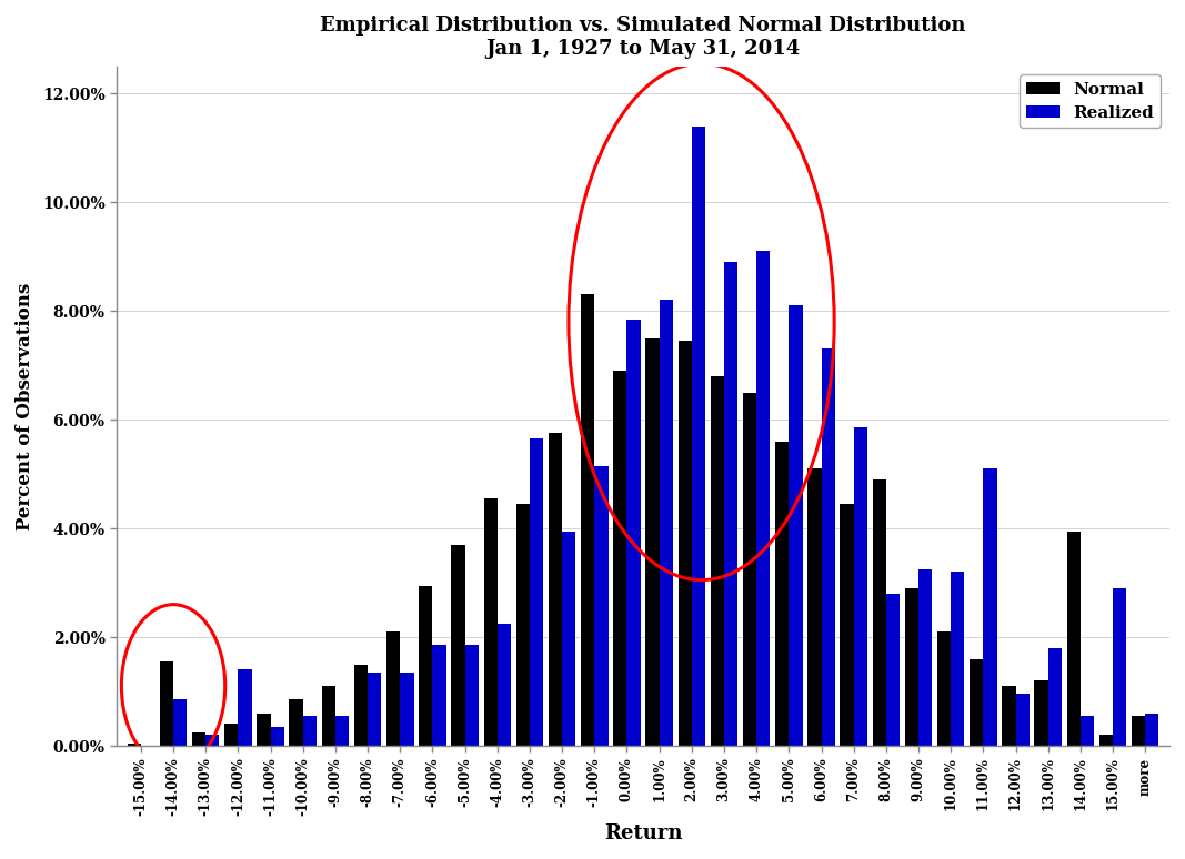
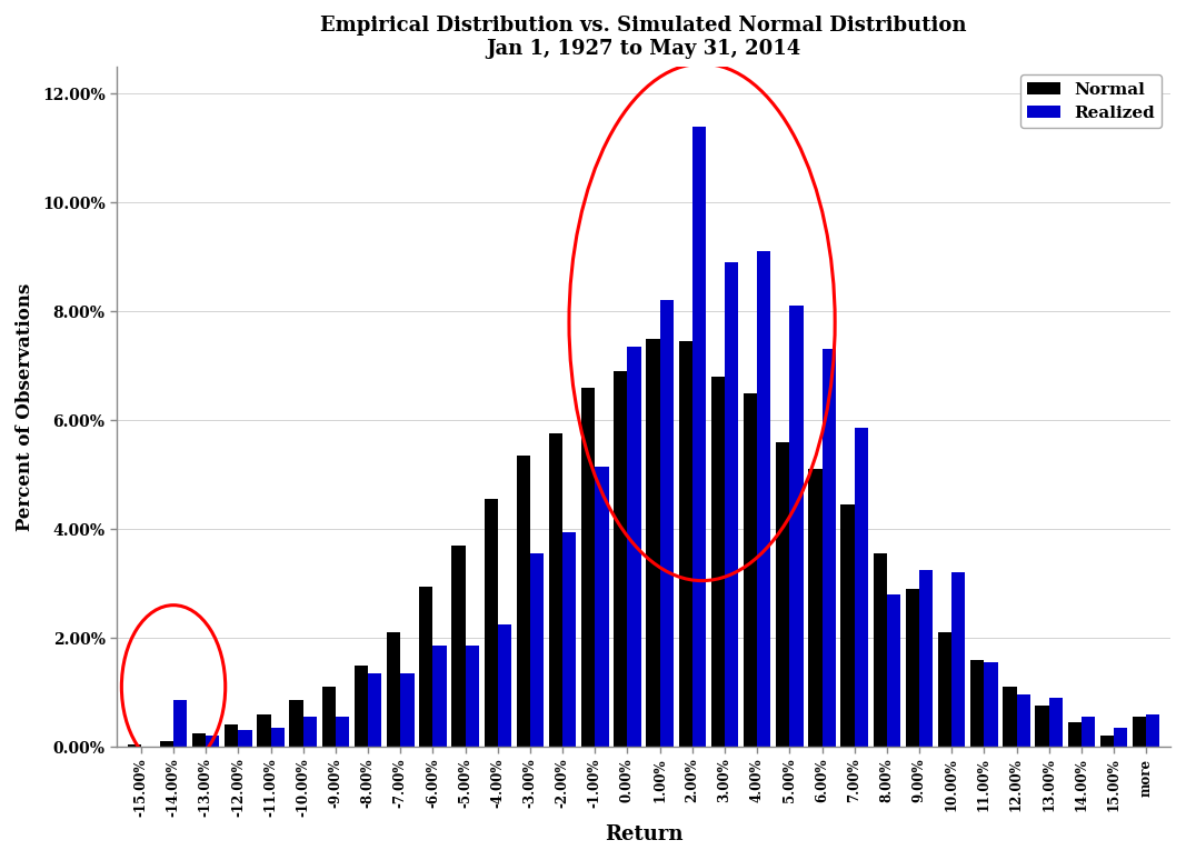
Normal/-14.00%: 1.55% -> 0.10%
Realized/-12.00%: 1.40% -> 0.30%
Normal/-3.00%: 4.45% -> 5.35%
Realized/-3.00%: 5.65% -> 3.55%
Normal/-1.00%: 8.30% -> 6.60%
Realized/0.00%: 7.85% -> 7.35%
Normal/8.00%: 4.90% -> 3.55%
Realized/11.00%: 5.10% -> 1.55%
Normal/13.00%: 1.20% -> 0.75%
Realized/13.00%: 1.80% -> 0.90%
Normal/14.00%: 3.95% -> 0.45%
Realized/15.00%: 2.90% -> 0.35%
